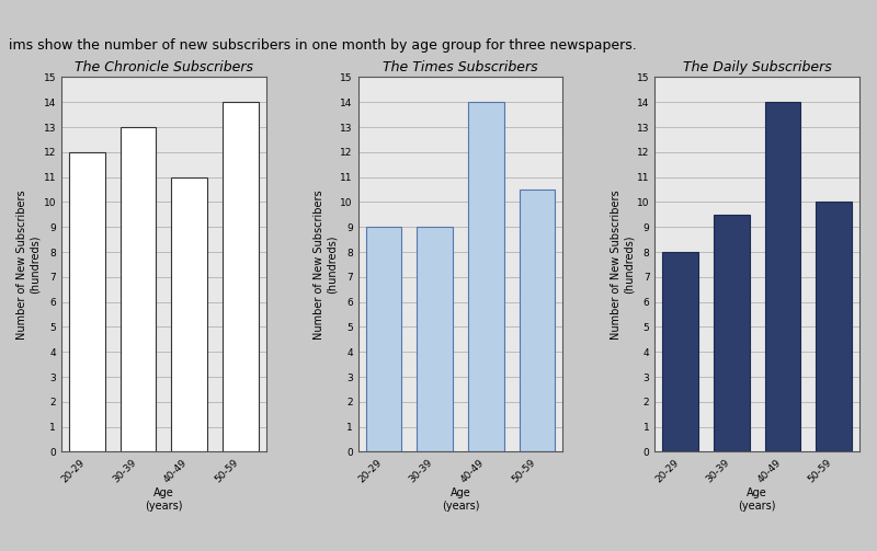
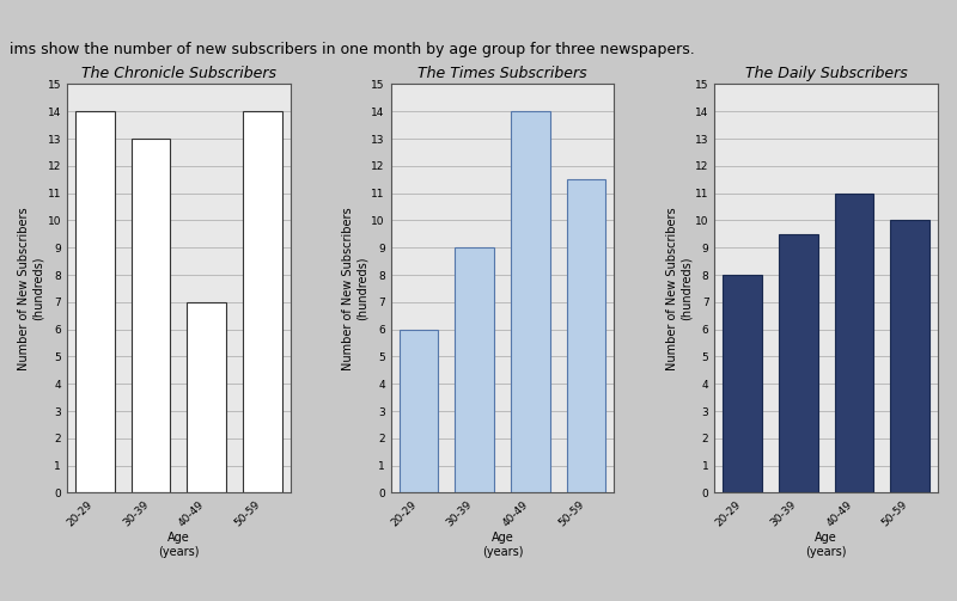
The Chronicle Subscribers/20-29: 12 -> 14
The Chronicle Subscribers/40-49: 11 -> 7
The Times Subscribers/20-29: 9.0 -> 6.0
The Times Subscribers/50-59: 10.5 -> 11.5
The Daily Subscribers/40-49: 14.0 -> 11.0
